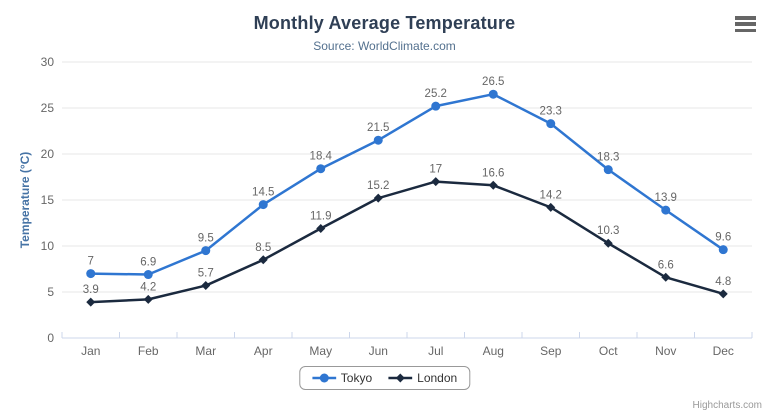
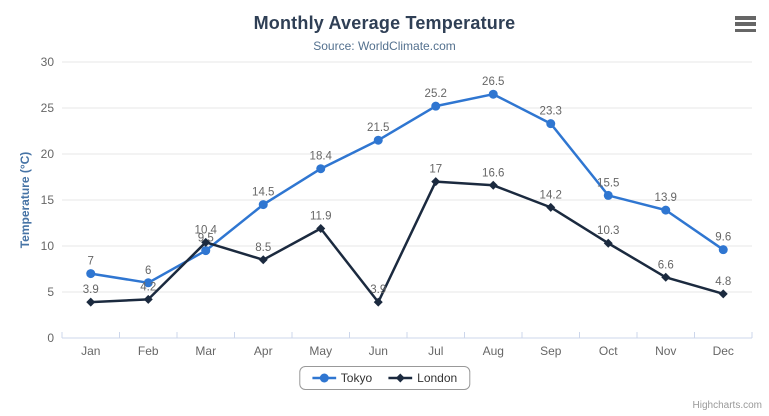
Tokyo/Feb: 6.9 -> 6
London/Mar: 5.7 -> 10.4
London/Jun: 15.2 -> 3.9
Tokyo/Oct: 18.3 -> 15.5
